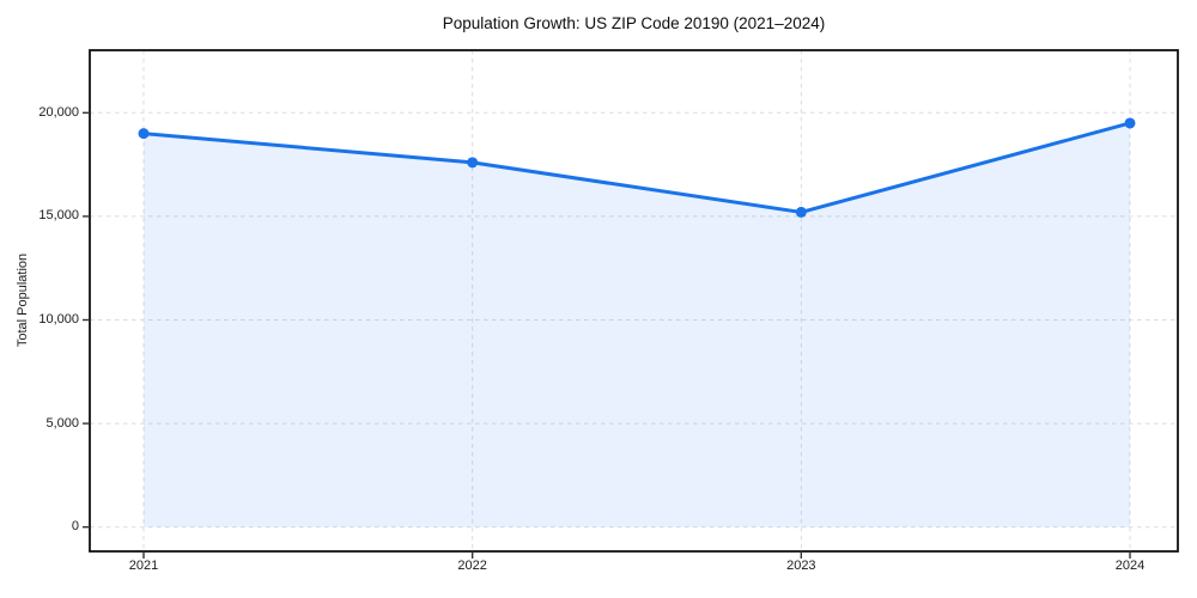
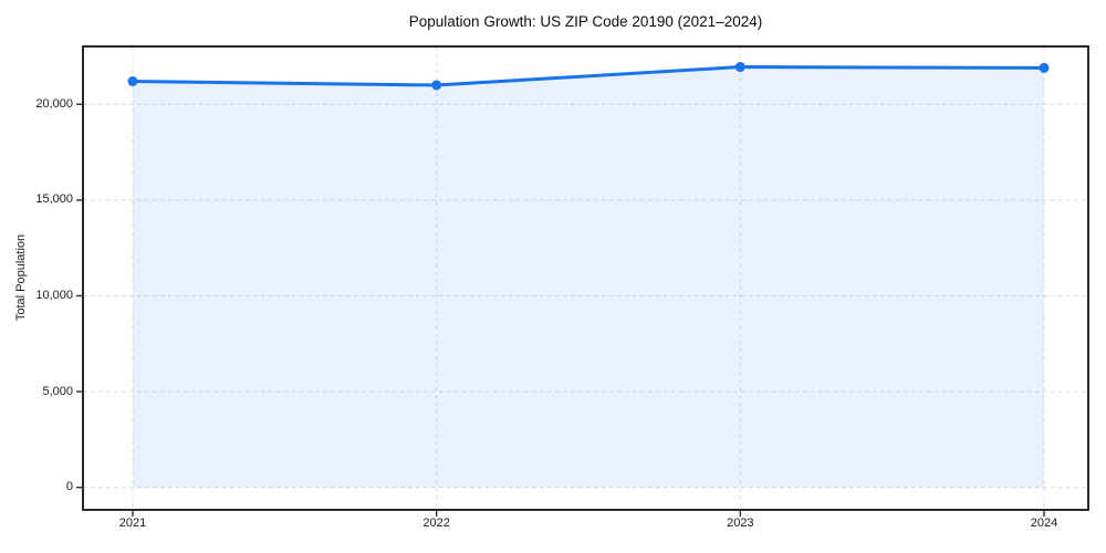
2021: 19000 -> 21200
2022: 17600 -> 21000
2023: 15200 -> 22000
2024: 19500 -> 21900
